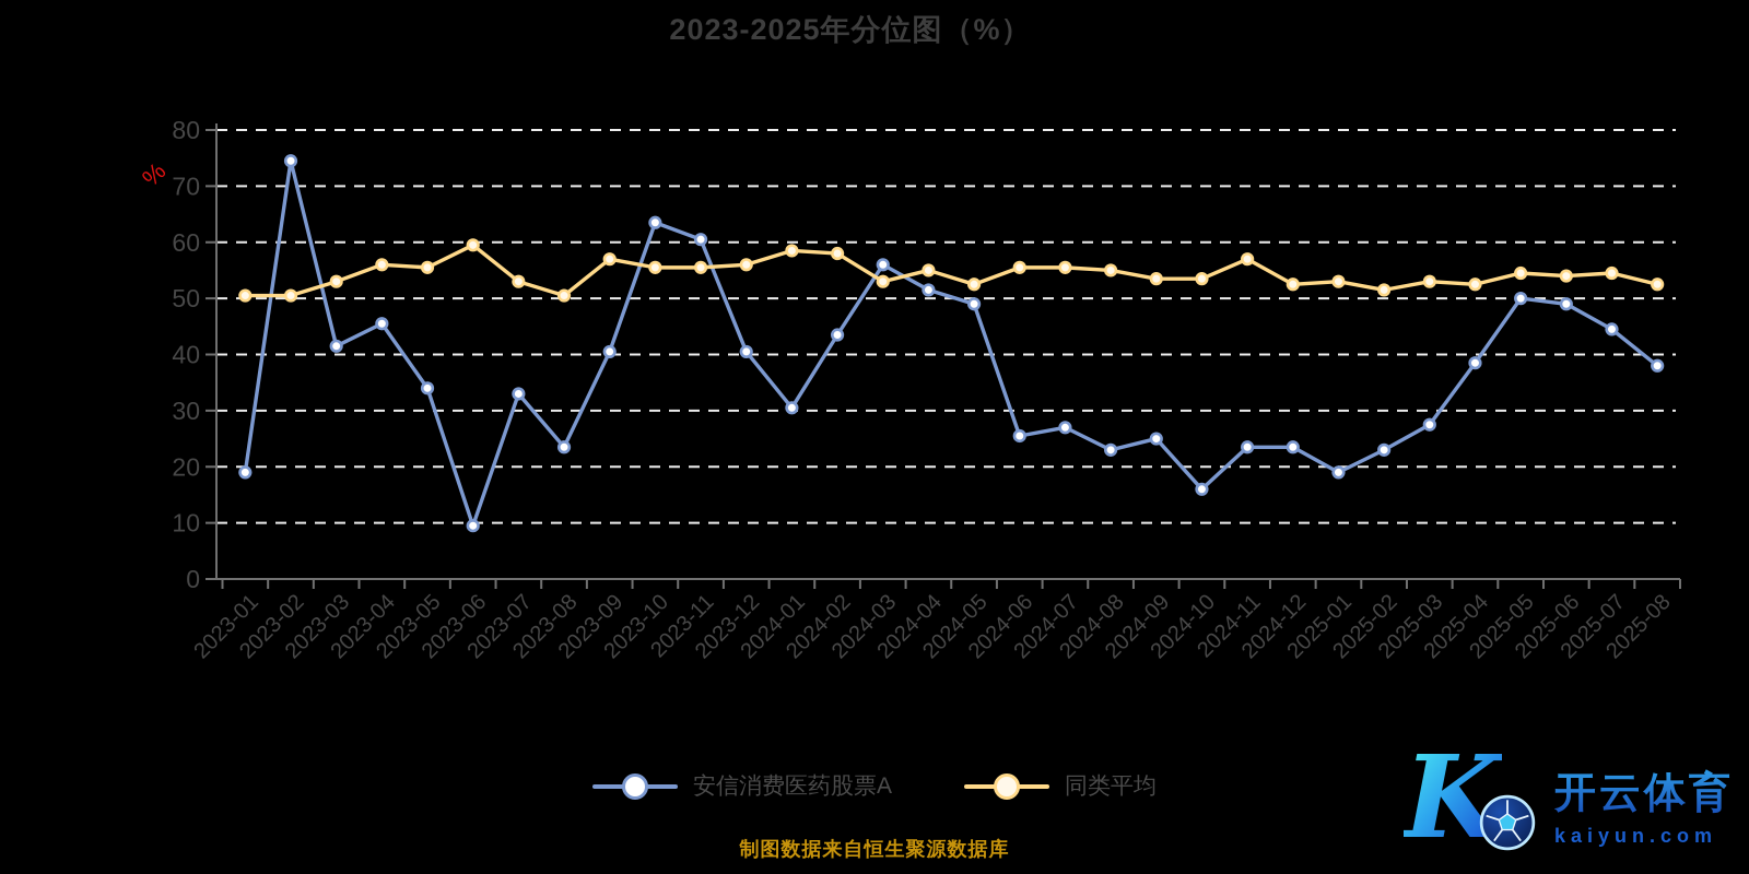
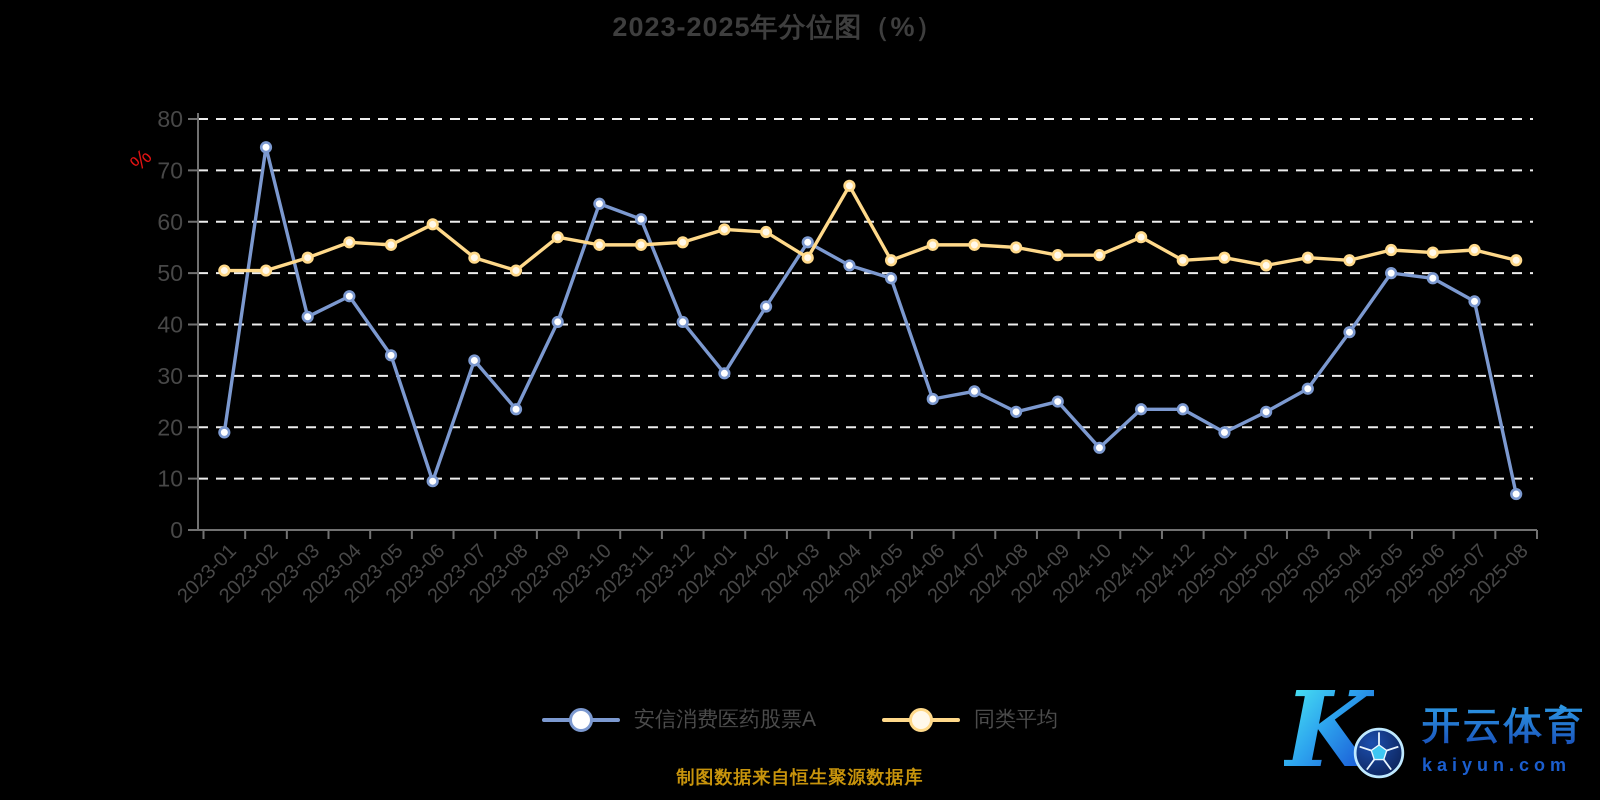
同类平均/2024-04: 55 -> 67
安信消费医药股票A/2025-08: 38 -> 7
